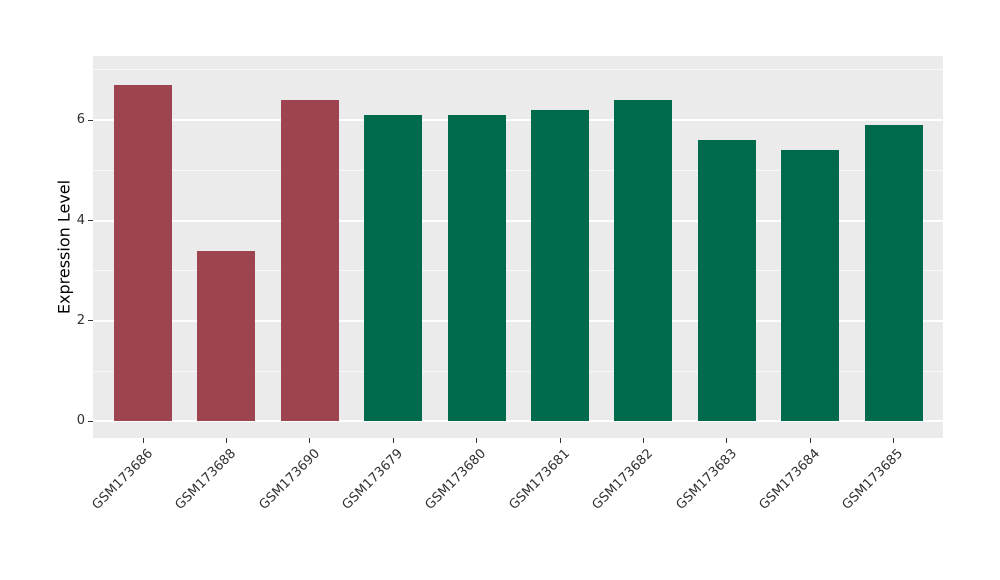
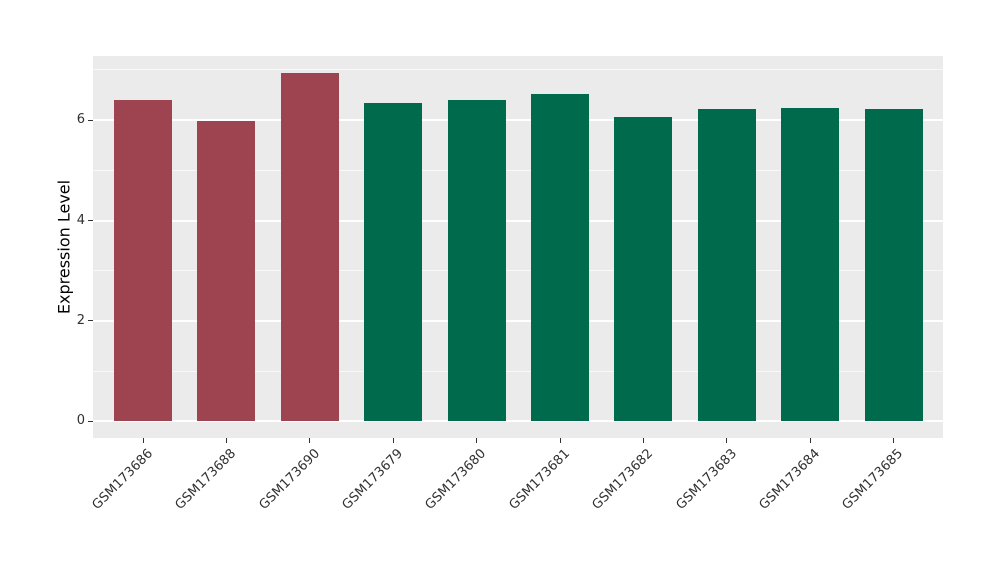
GSM173686: 6.7 -> 6.4
GSM173688: 3.4 -> 6.0
GSM173690: 6.4 -> 6.9
GSM173679: 6.1 -> 6.3
GSM173680: 6.1 -> 6.4
GSM173681: 6.2 -> 6.5
GSM173682: 6.4 -> 6.1
GSM173683: 5.6 -> 6.2
GSM173684: 5.4 -> 6.2
GSM173685: 5.9 -> 6.2
